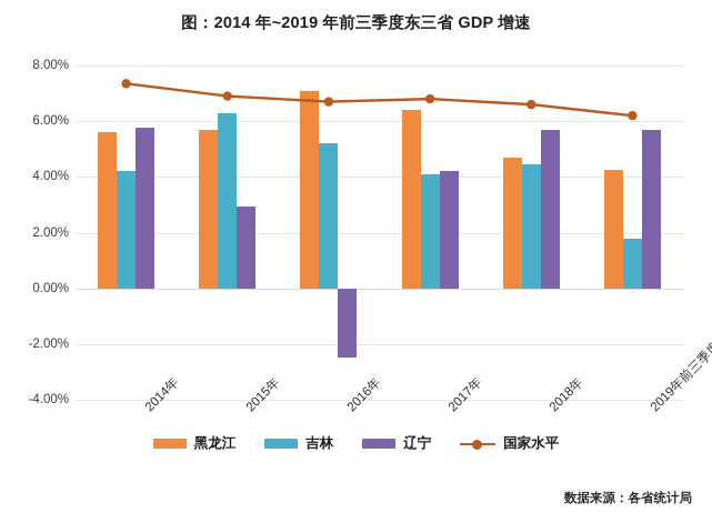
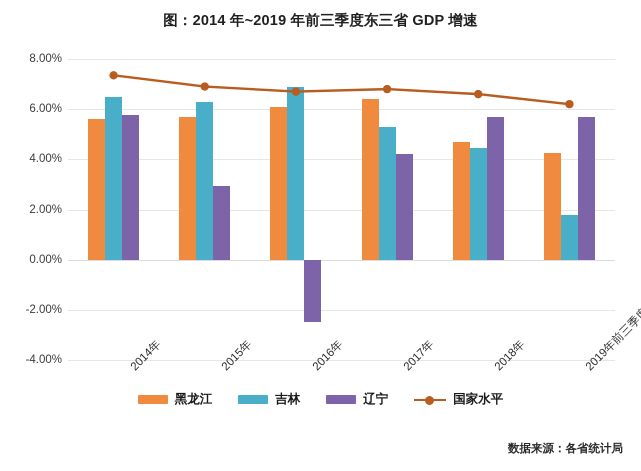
吉林/2014年: 4.2% -> 6.5%
黑龙江/2016年: 7.1% -> 6.1%
吉林/2016年: 5.2% -> 6.9%
吉林/2017年: 4.1% -> 5.3%
